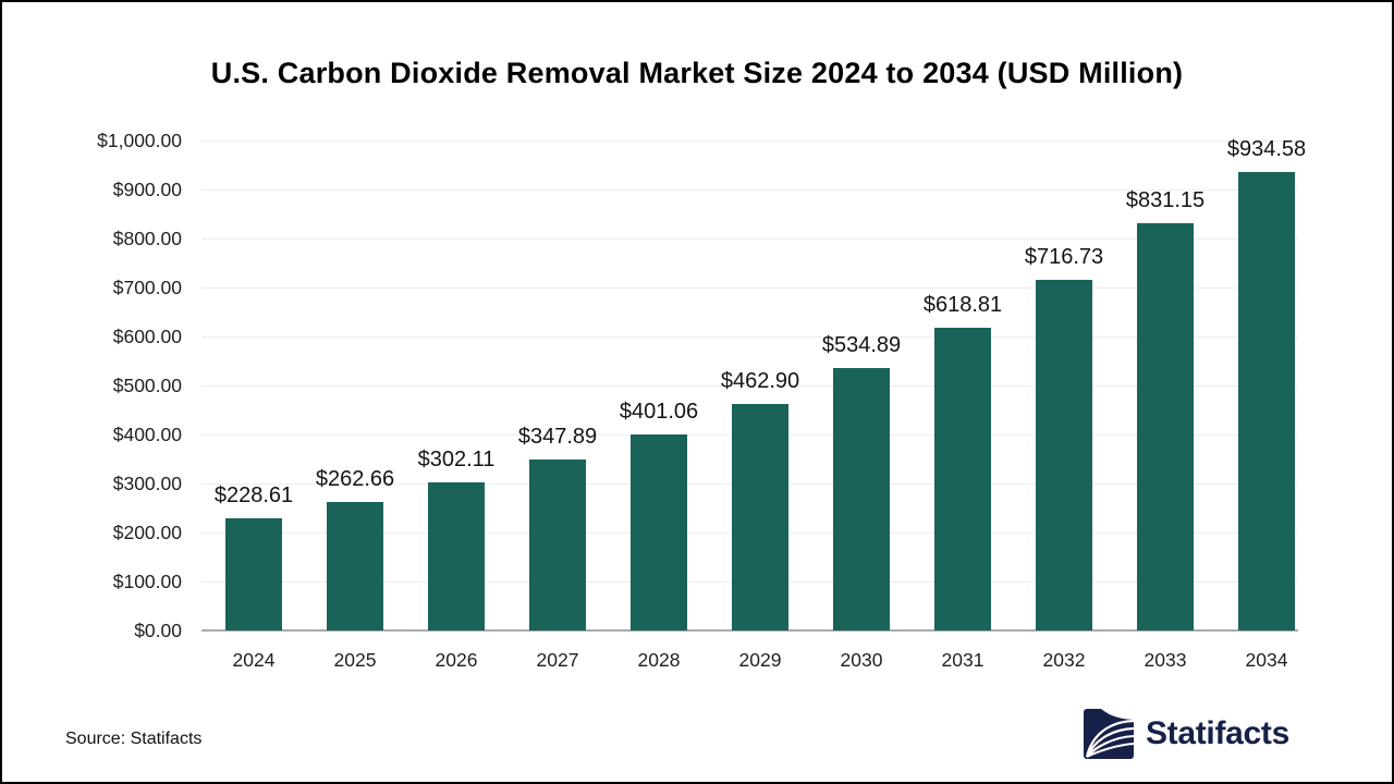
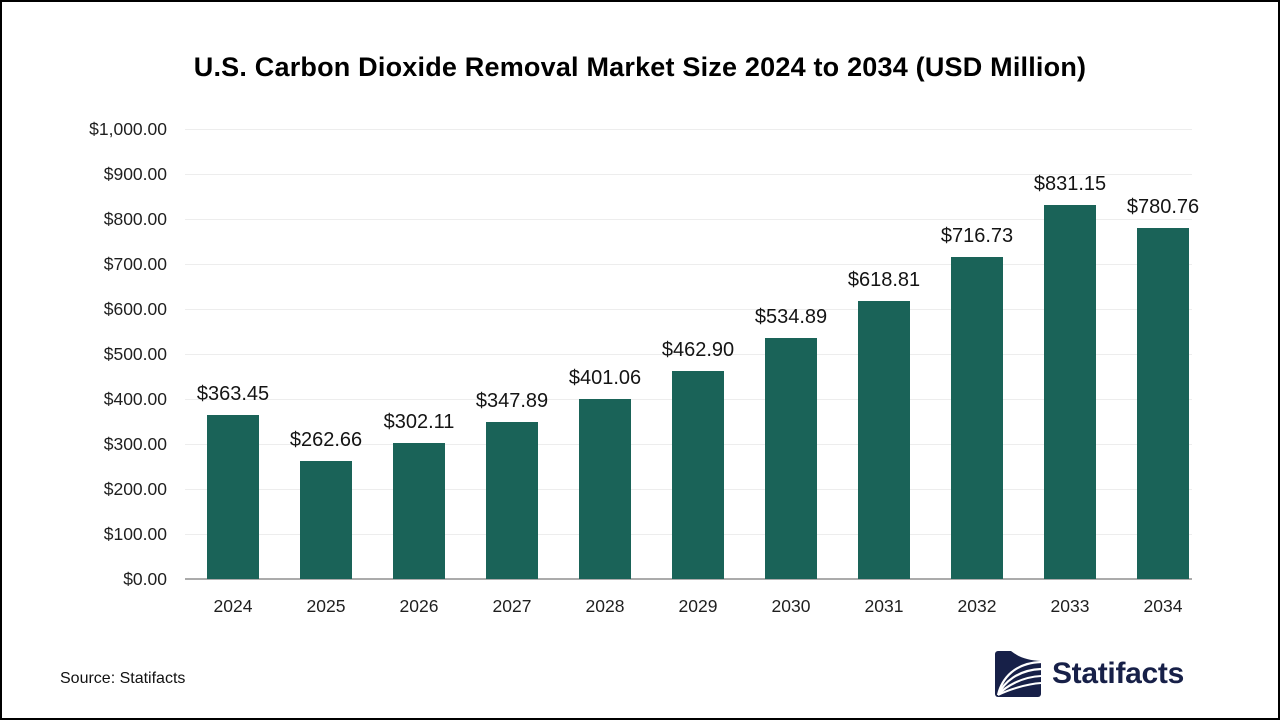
2024: $228.61 -> $363.45
2034: $934.58 -> $780.76
